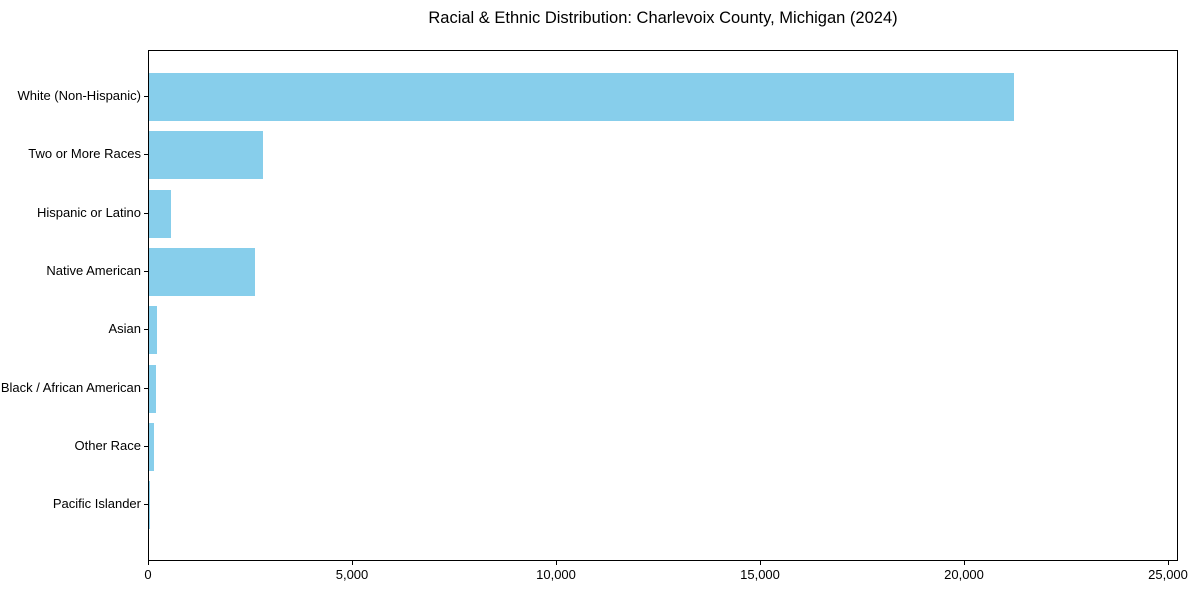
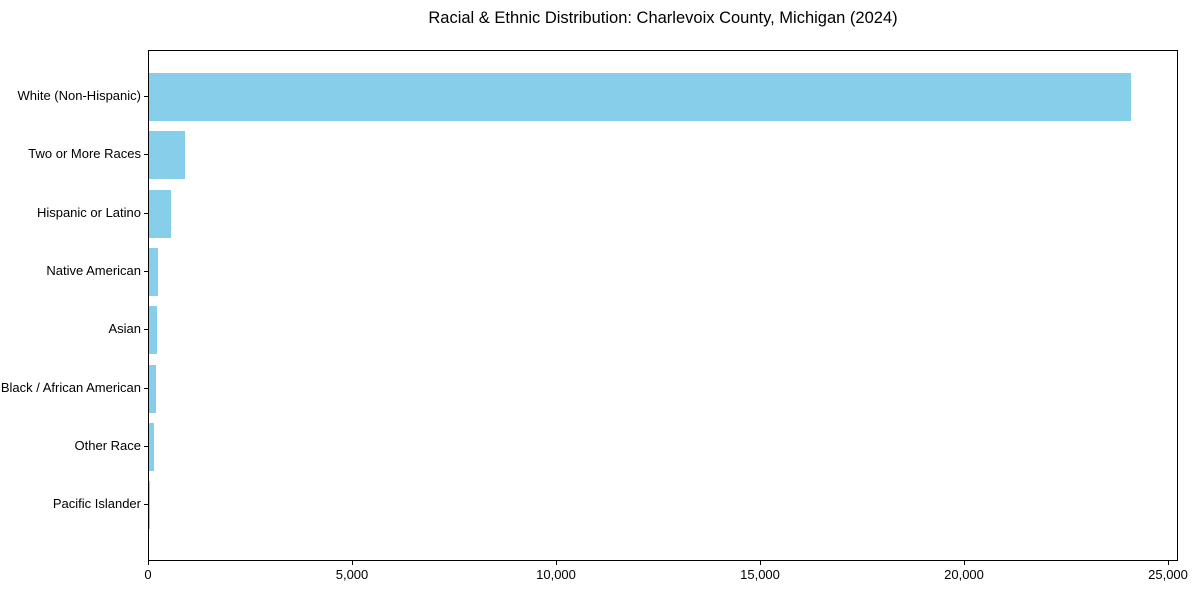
White (Non-Hispanic): 21200 -> 24100
Two or More Races: 2800 -> 900
Native American: 2600 -> 200
